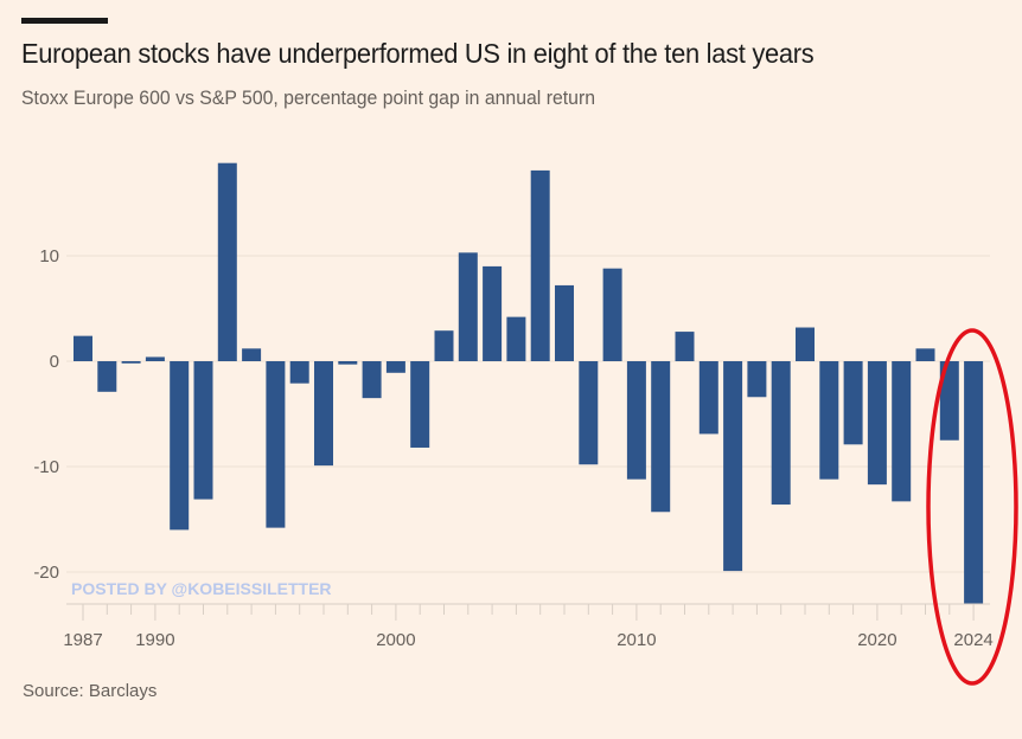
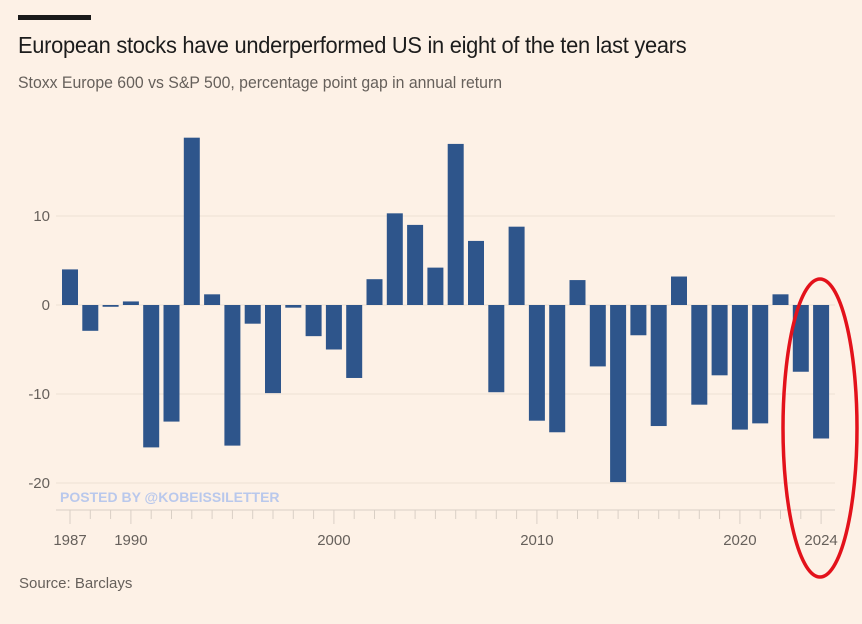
1987: 2 -> 4
2000: -1 -> -5
2010: -11 -> -13
2020: -12 -> -14
2024: -23 -> -15
